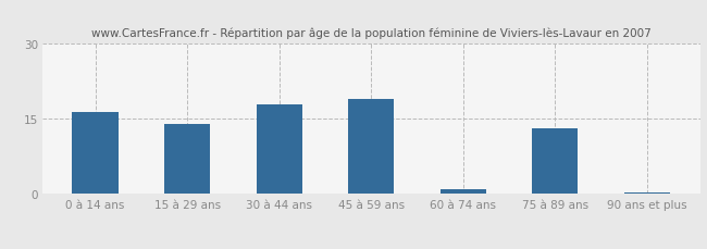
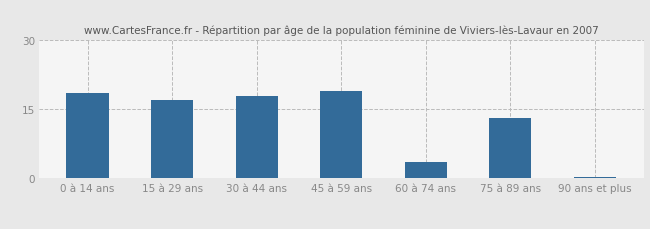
0 à 14 ans: 16.5 -> 18.5
15 à 29 ans: 14.0 -> 17.0
60 à 74 ans: 1.0 -> 3.5
